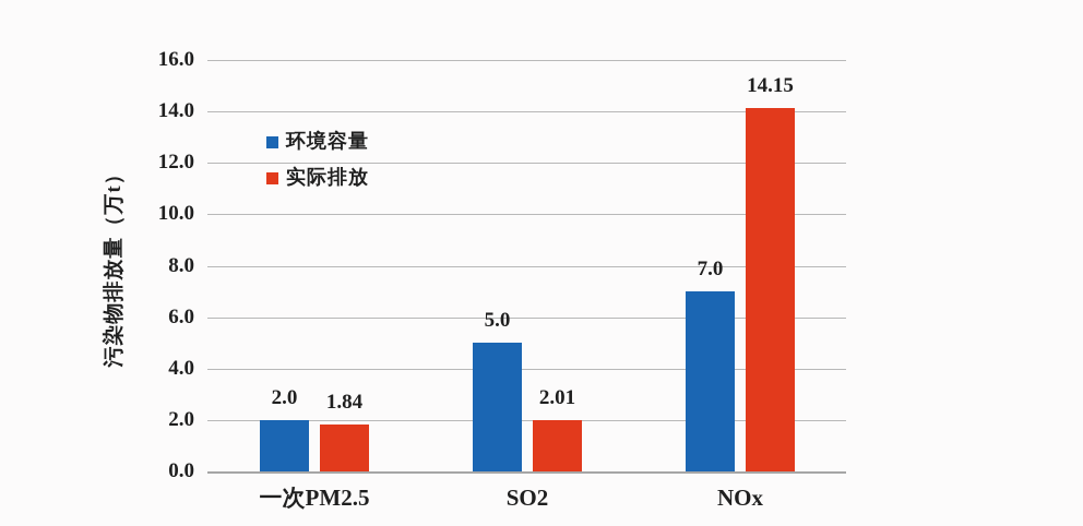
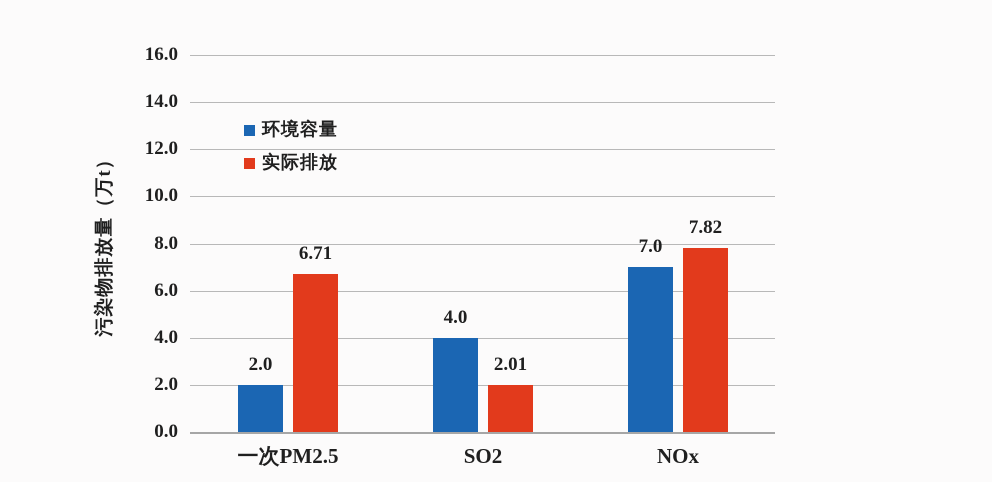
实际排放/一次PM2.5: 1.84 -> 6.71
环境容量/SO2: 5.0 -> 4.0
实际排放/NOx: 14.15 -> 7.82
